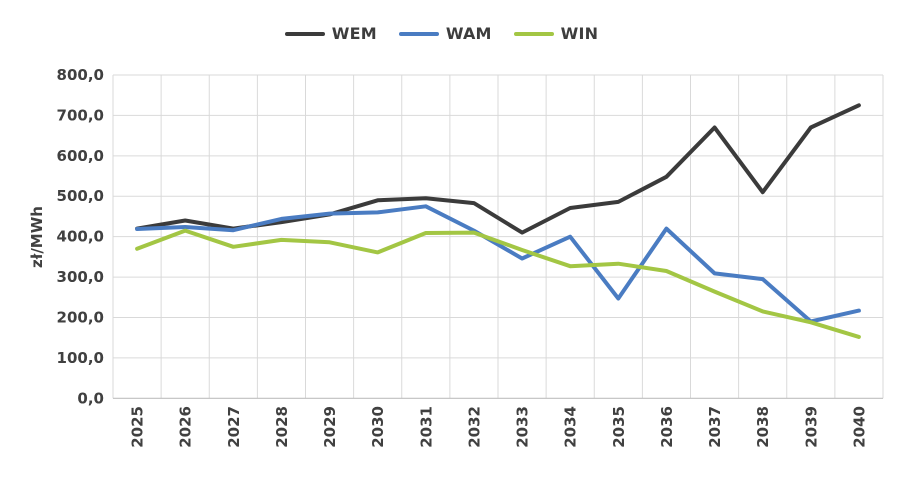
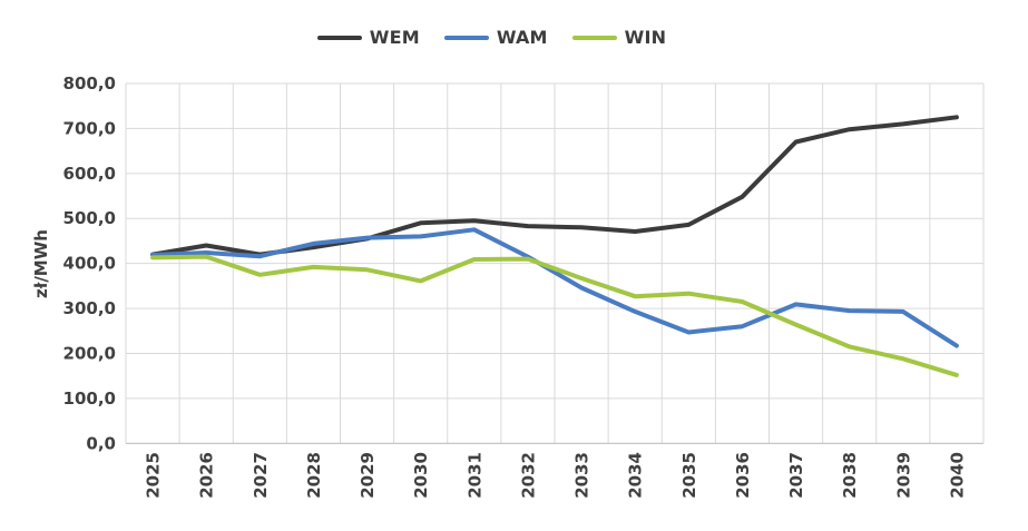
WIN/2025: 370 -> 410
WEM/2033: 410 -> 480
WAM/2034: 400 -> 290
WAM/2036: 420 -> 260
WEM/2038: 510 -> 700
WEM/2039: 670 -> 710
WAM/2039: 190 -> 290
